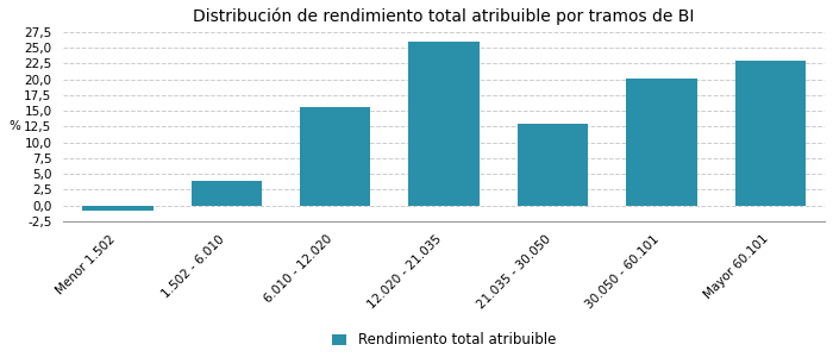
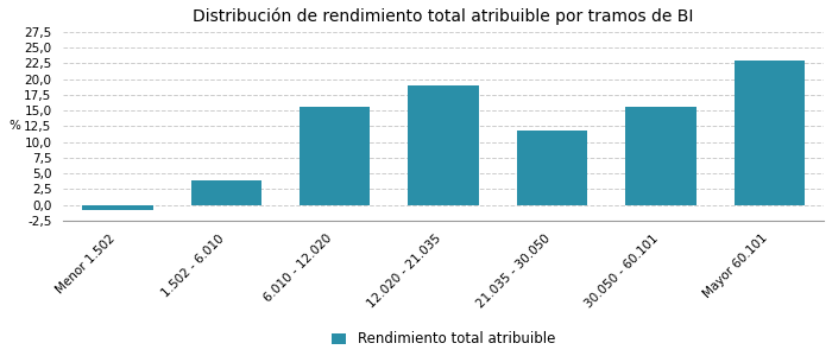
12.020 - 21.035: 26,0 -> 19,0
21.035 - 30.050: 13,0 -> 11,8
30.050 - 60.101: 20,2 -> 15,6
